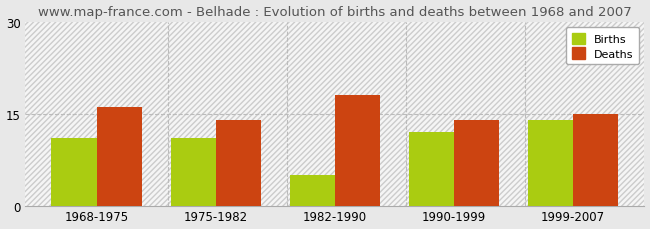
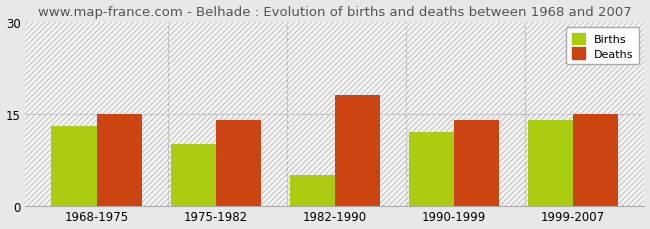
Births/1968-1975: 11 -> 13
Deaths/1968-1975: 16 -> 15
Births/1975-1982: 11 -> 10
